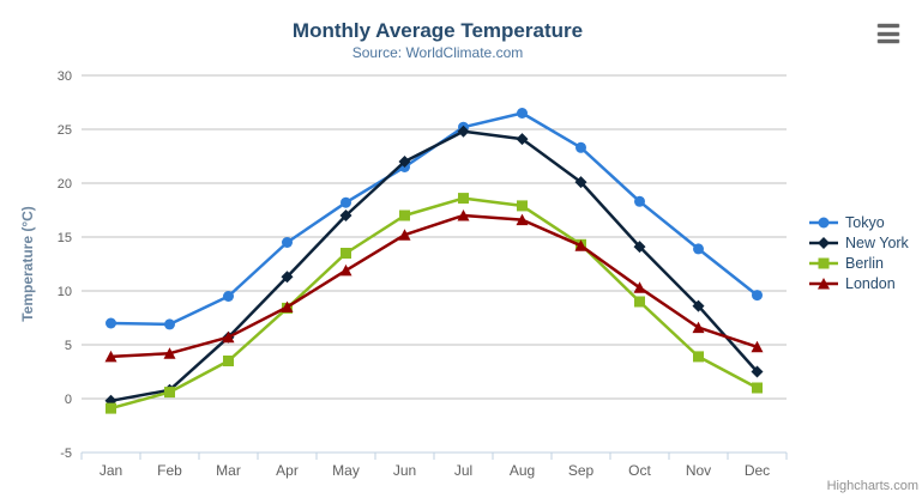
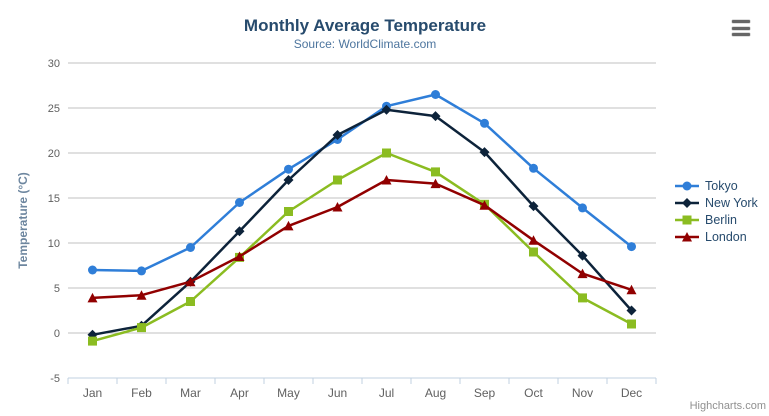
London/Jun: 15 -> 14
Berlin/Jul: 19 -> 20
